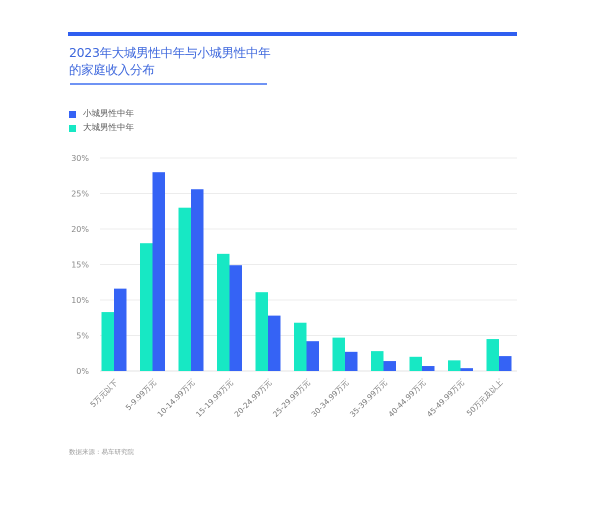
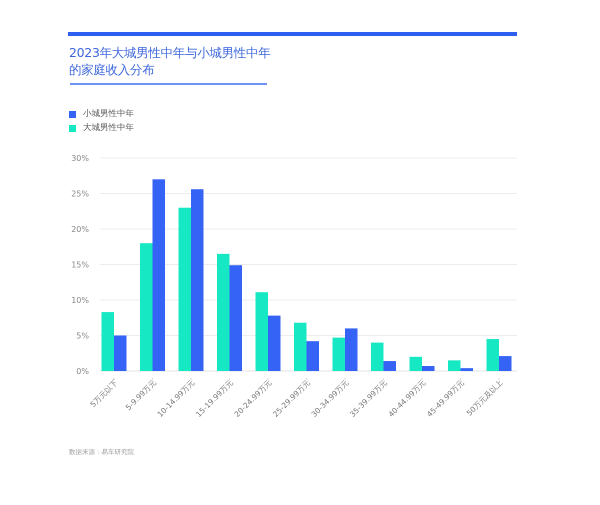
小城男性中年/5万元以下: 12% -> 5%
小城男性中年/5-9.99万元: 28% -> 27%
小城男性中年/30-34.99万元: 3% -> 6%
大城男性中年/35-39.99万元: 3% -> 4%
